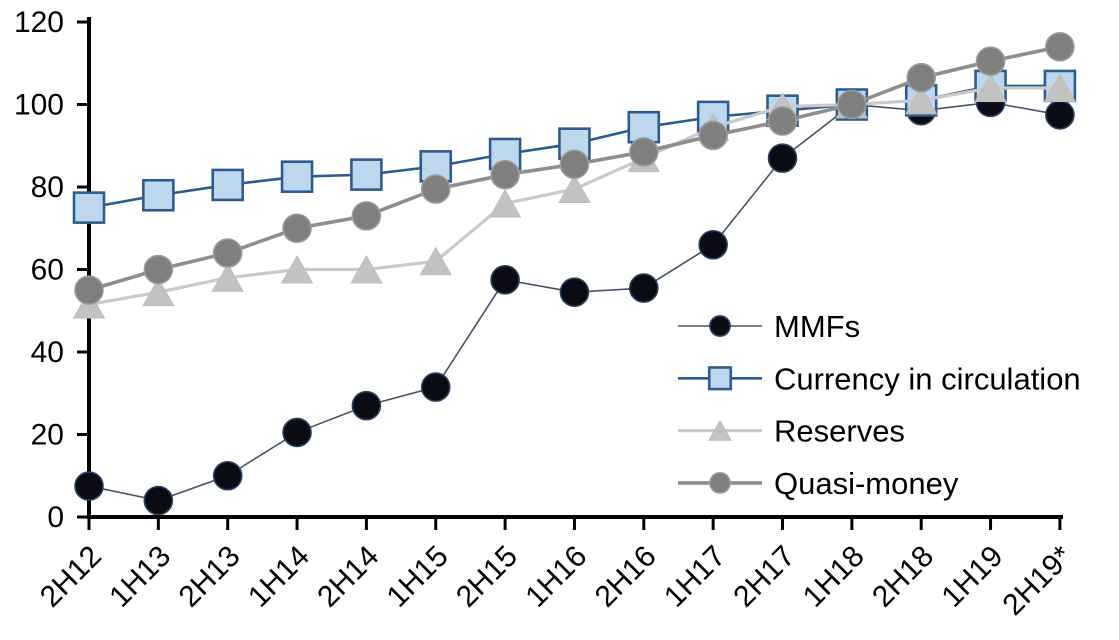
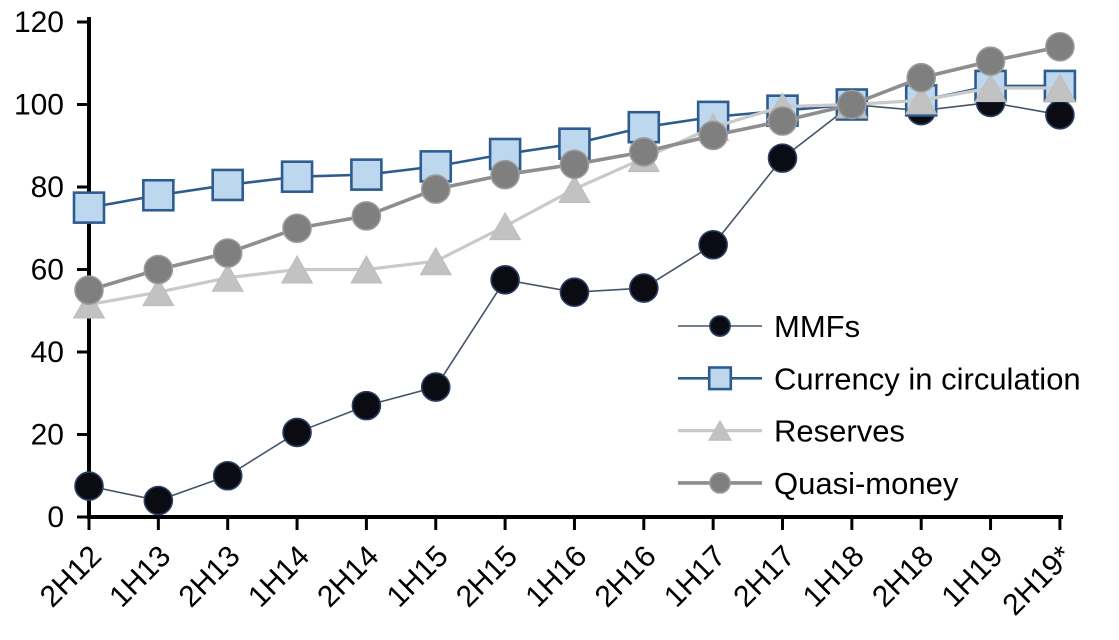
Reserves/2H15: 76 -> 70
